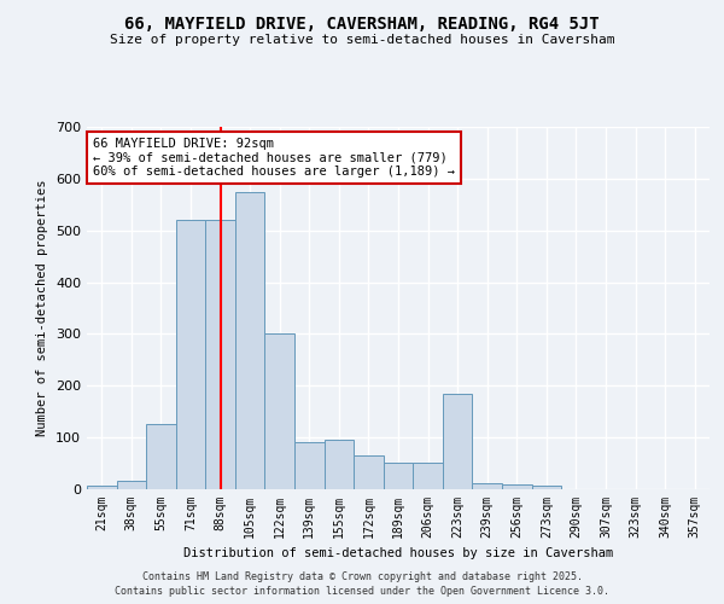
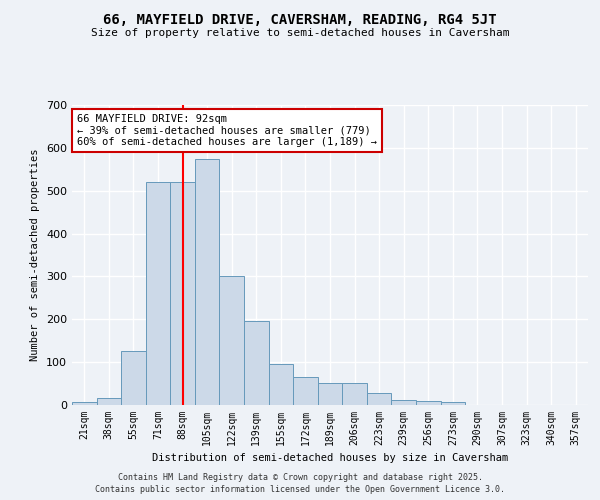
139sqm: 90 -> 197
223sqm: 185 -> 28
